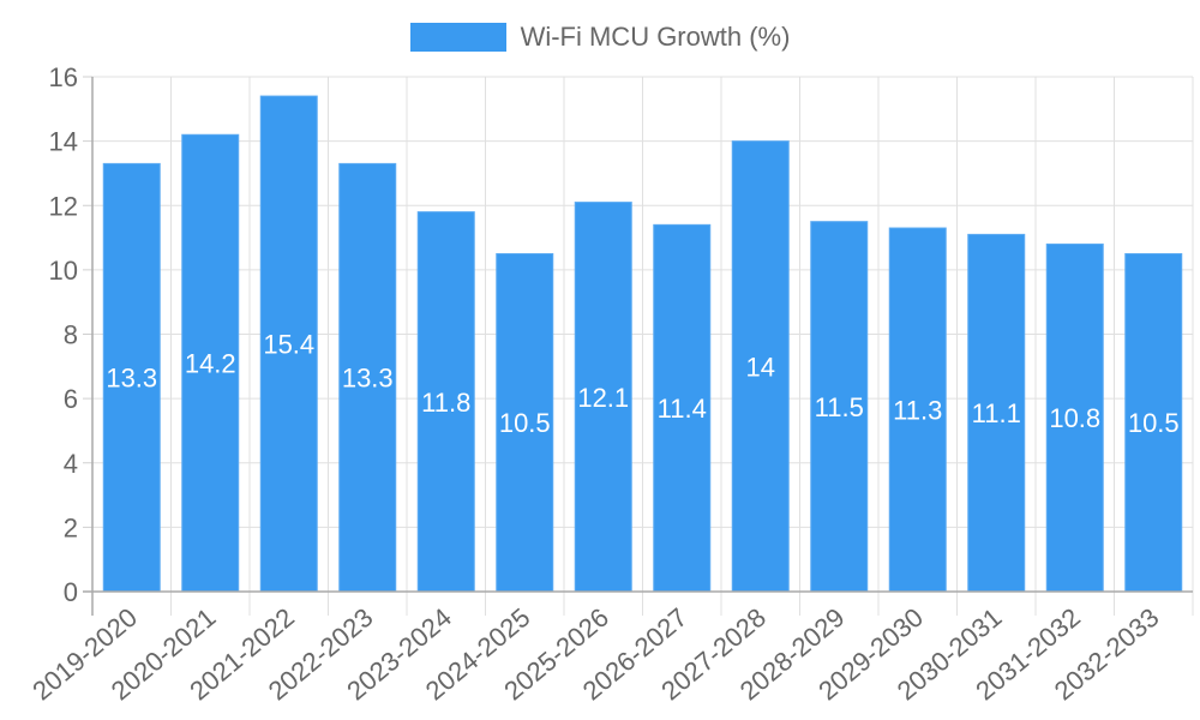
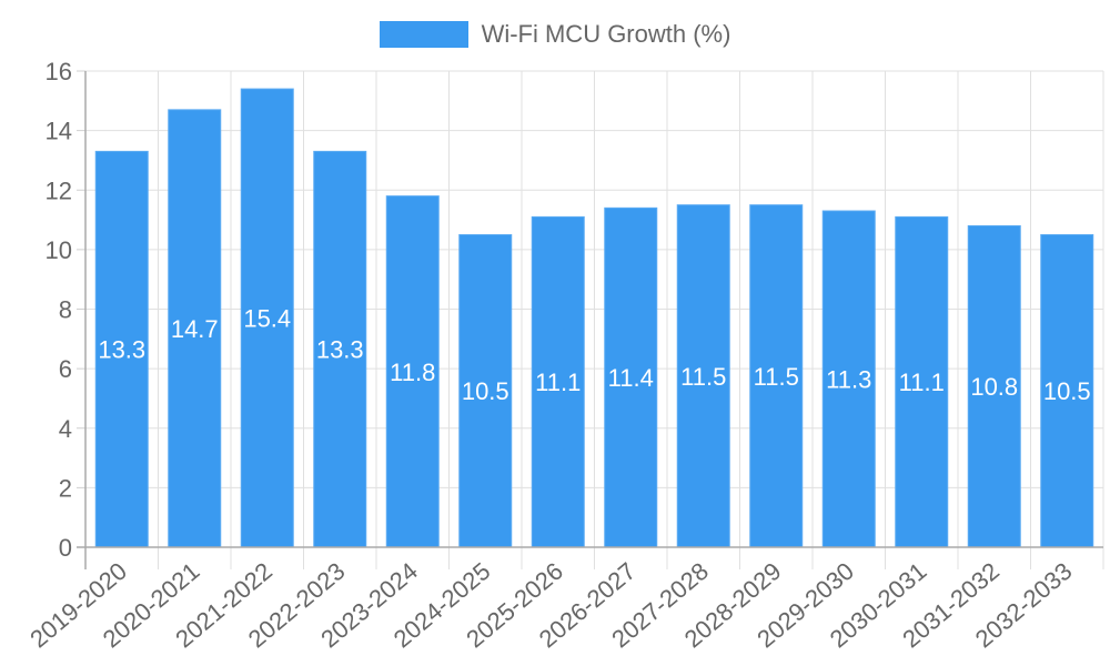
2020-2021: 14.2 -> 14.7
2025-2026: 12.1 -> 11.1
2027-2028: 14 -> 11.5
